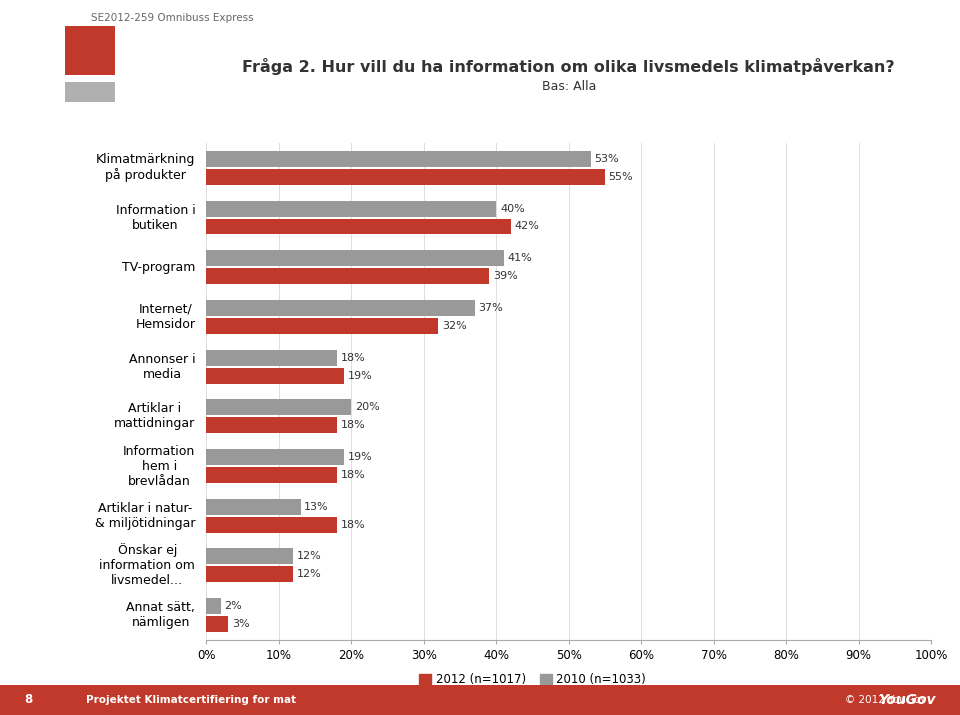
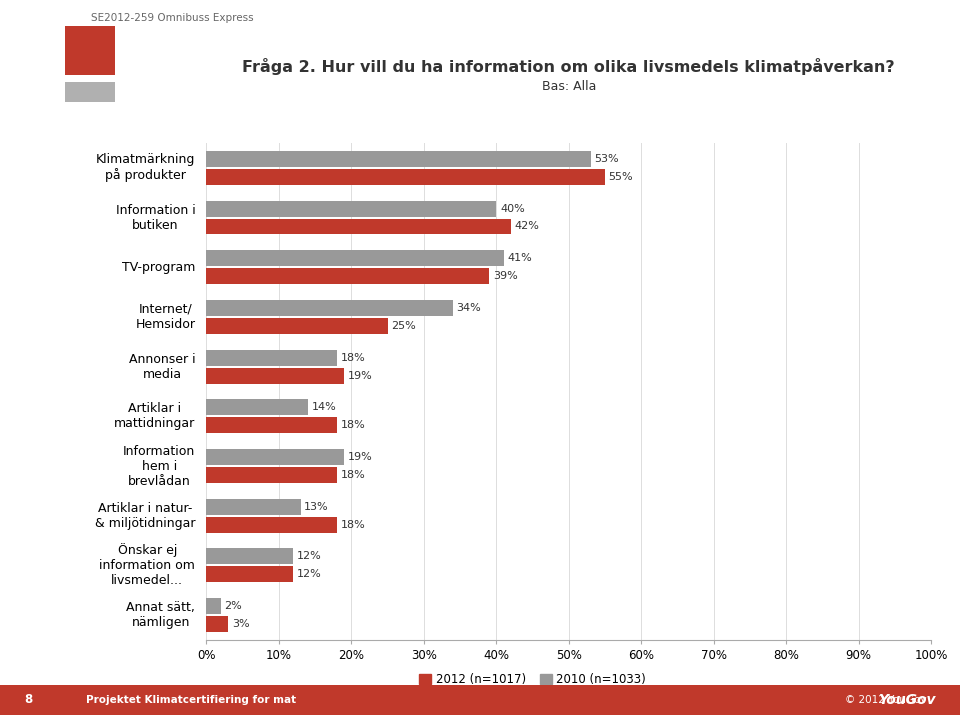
2010 (n=1033)/Internet/ Hemsidor: 37% -> 34%
2012 (n=1017)/Internet/ Hemsidor: 32% -> 25%
2010 (n=1033)/Artiklar i mattidningar: 20% -> 14%
